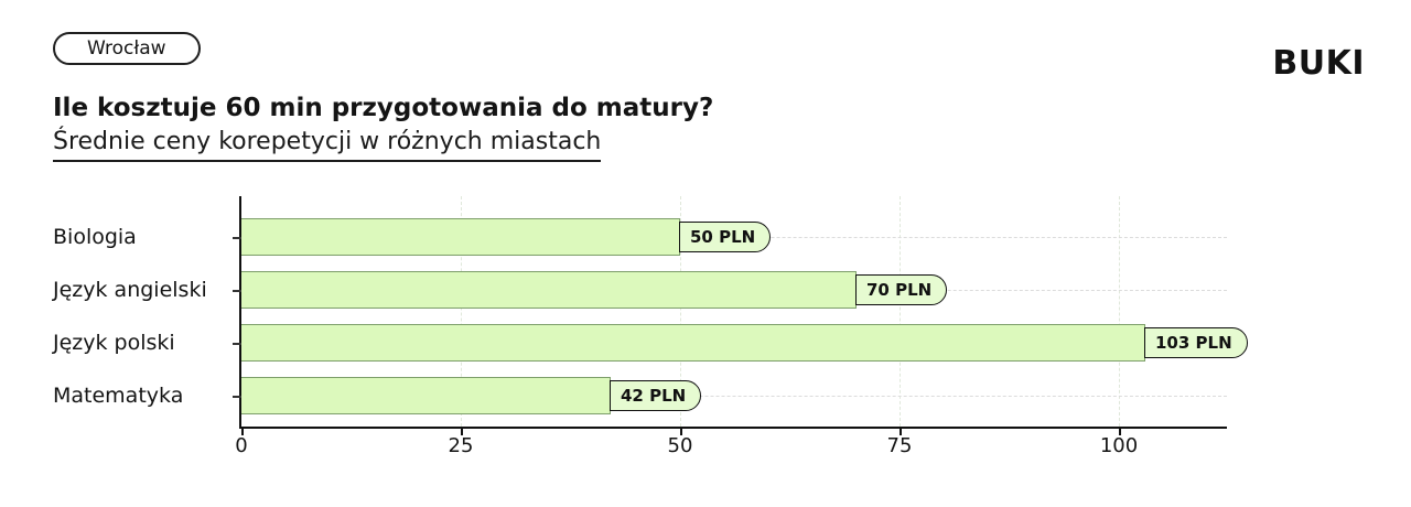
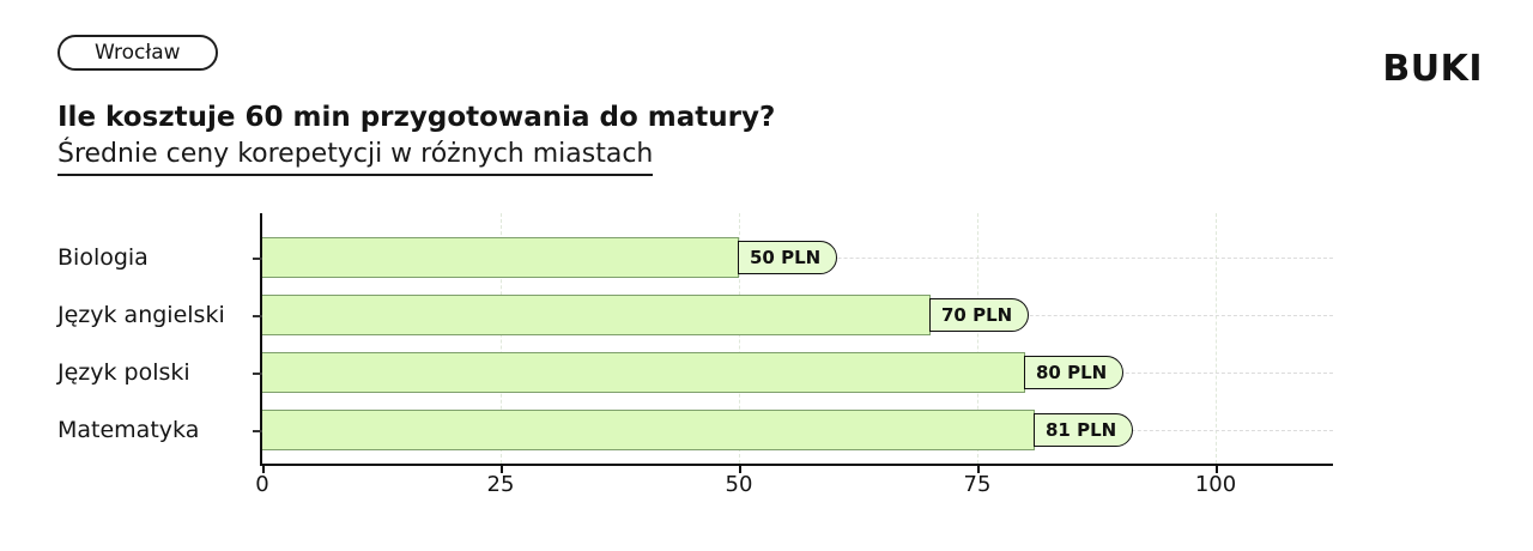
Język polski: 103 -> 80
Matematyka: 42 -> 81
